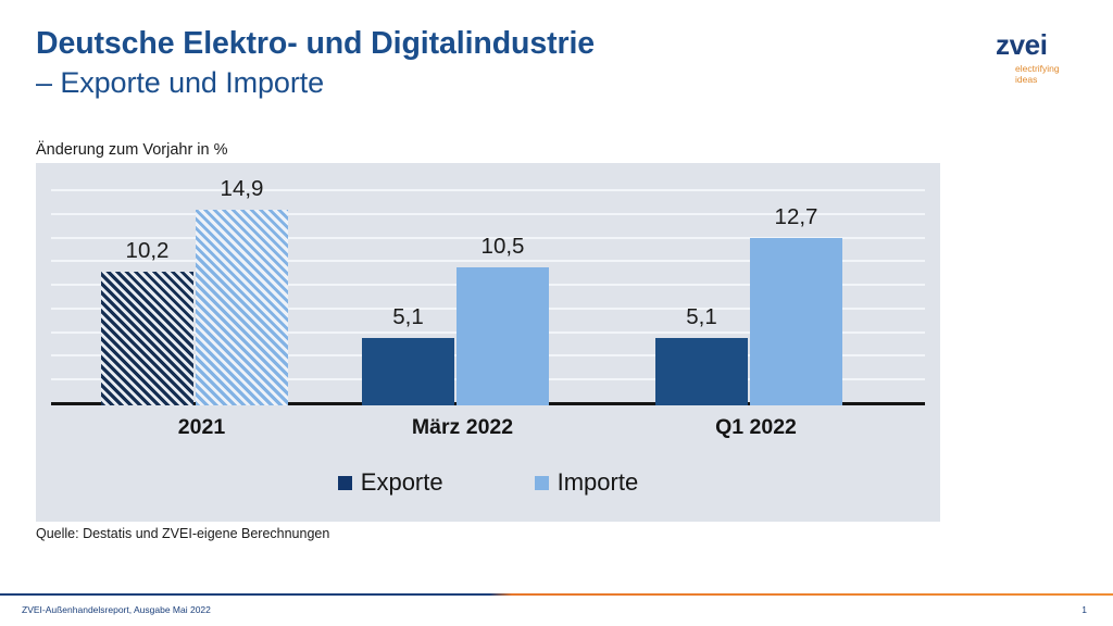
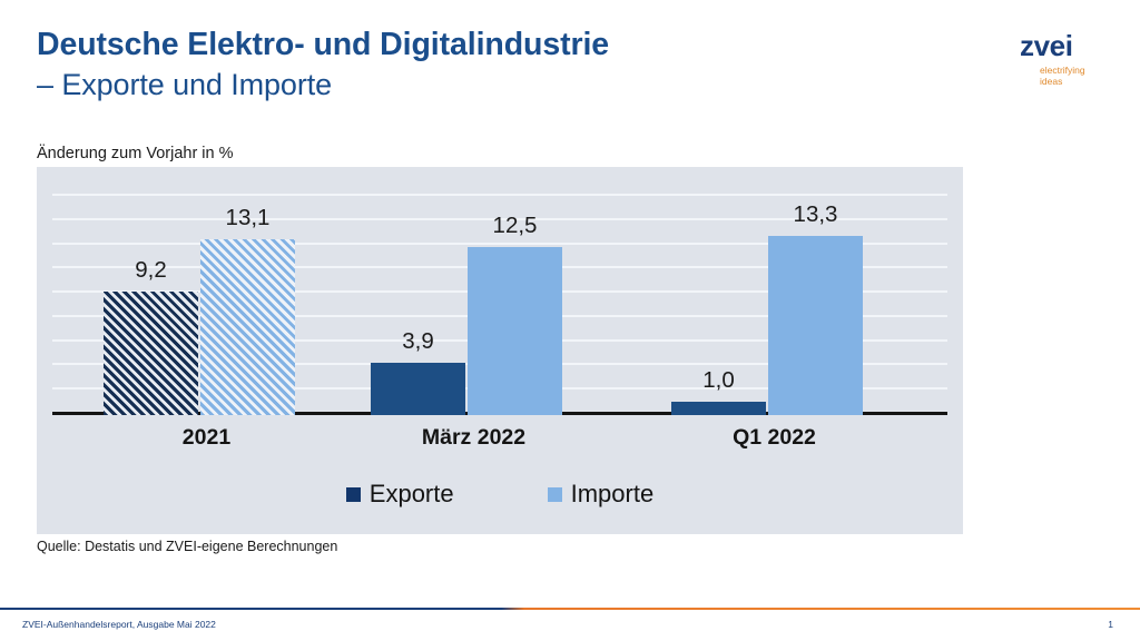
Exporte/2021: 10,2 -> 9,2
Importe/2021: 14,9 -> 13,1
Exporte/März 2022: 5,1 -> 3,9
Importe/März 2022: 10,5 -> 12,5
Exporte/Q1 2022: 5,1 -> 1,0
Importe/Q1 2022: 12,7 -> 13,3
